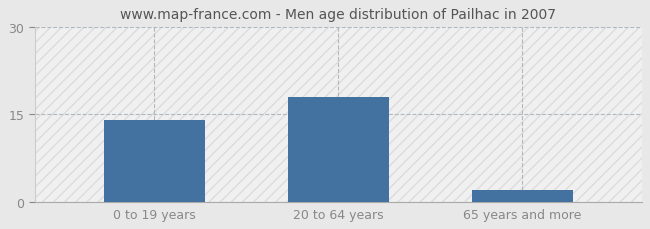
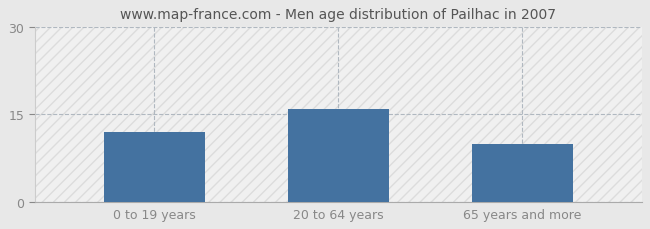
0 to 19 years: 14 -> 12
20 to 64 years: 18 -> 16
65 years and more: 2 -> 10
